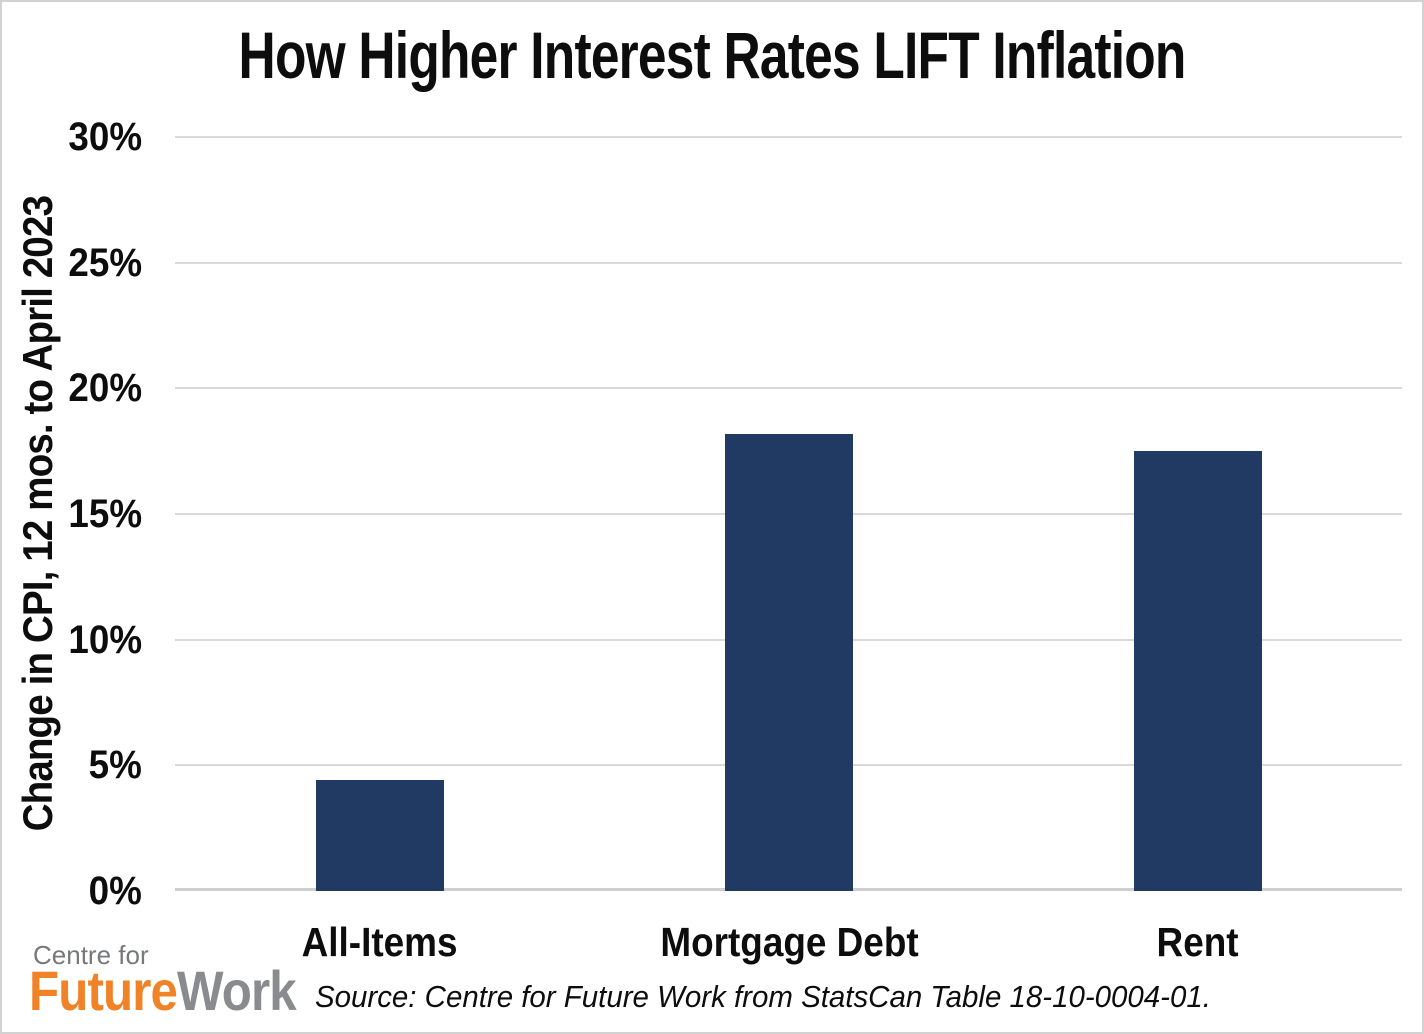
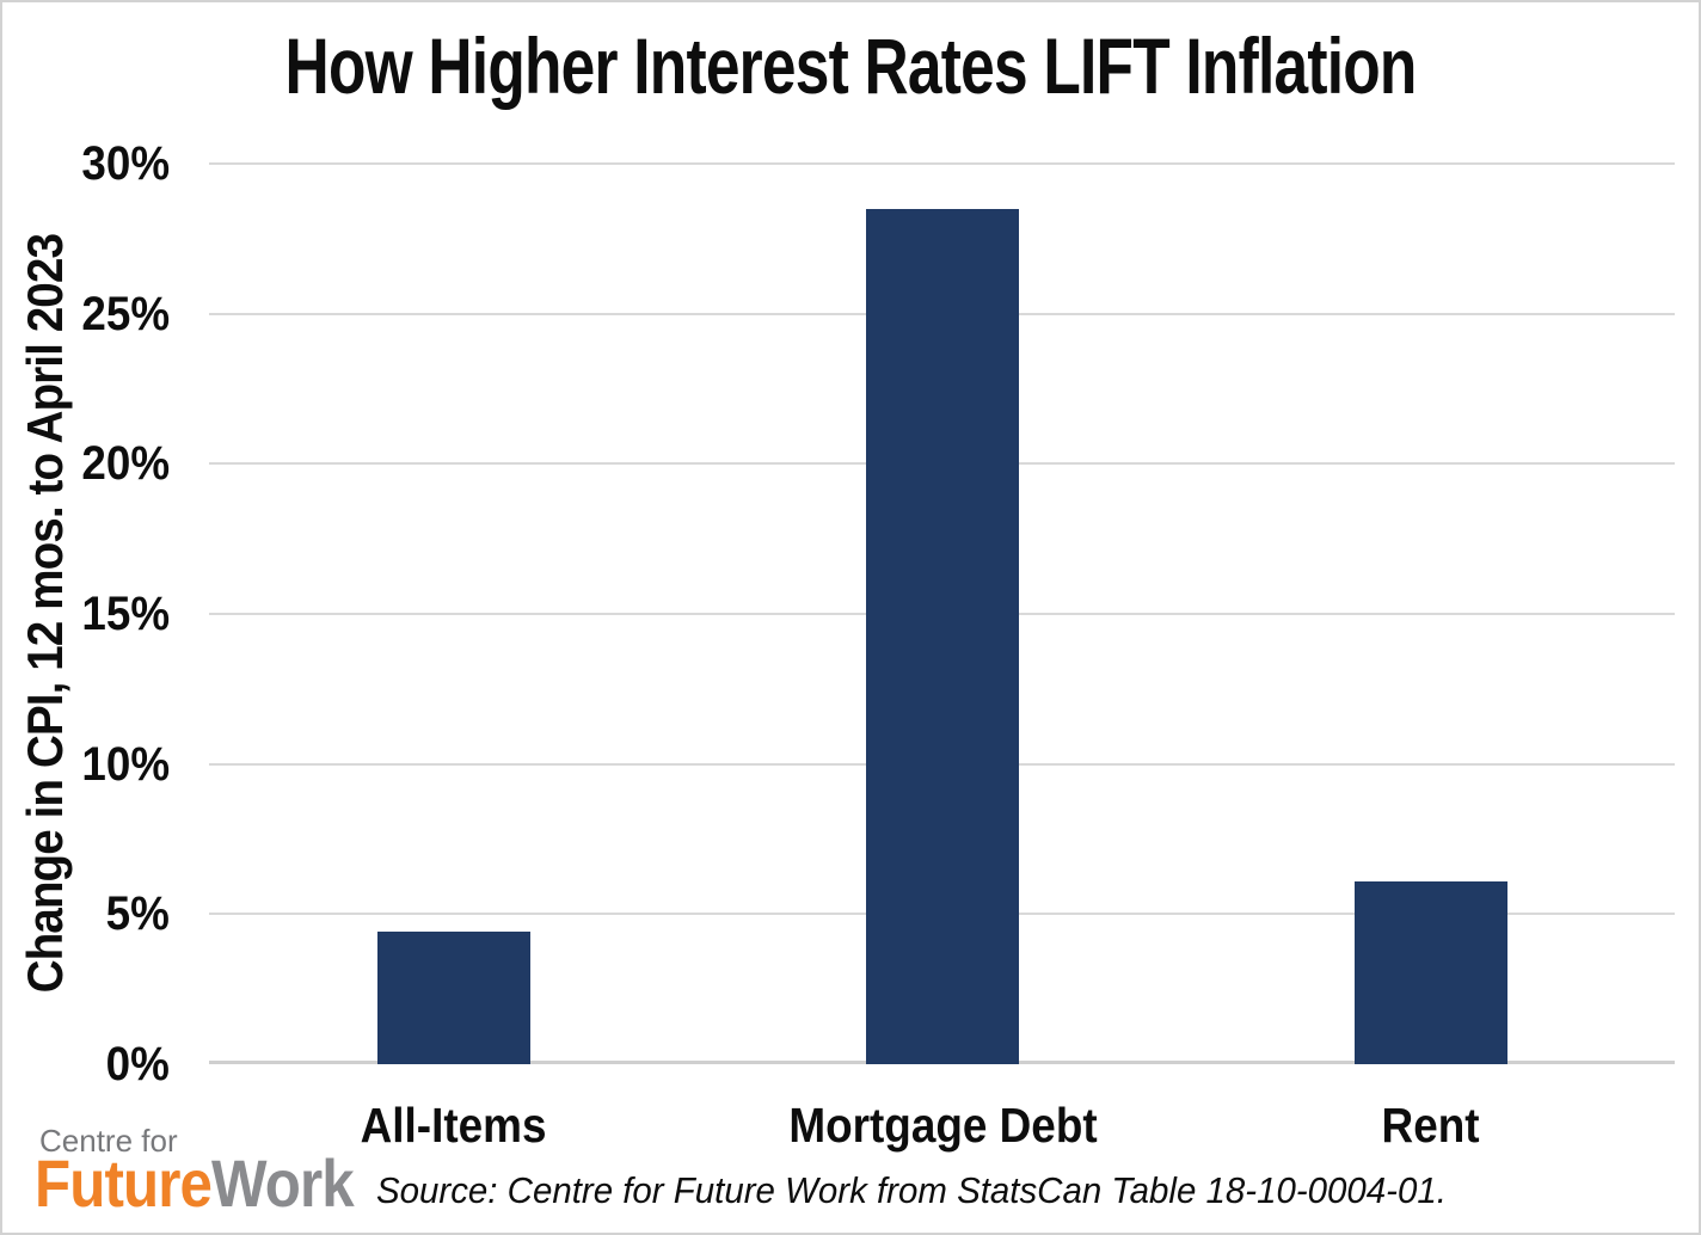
Mortgage Debt: 18.2% -> 28.5%
Rent: 17.5% -> 6.1%
